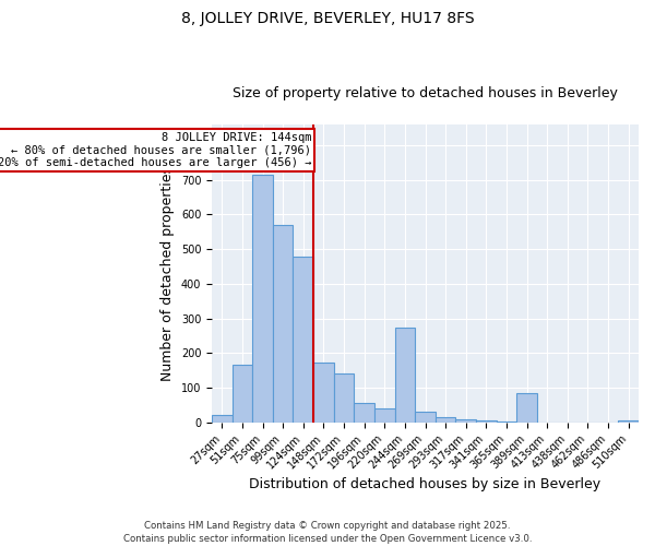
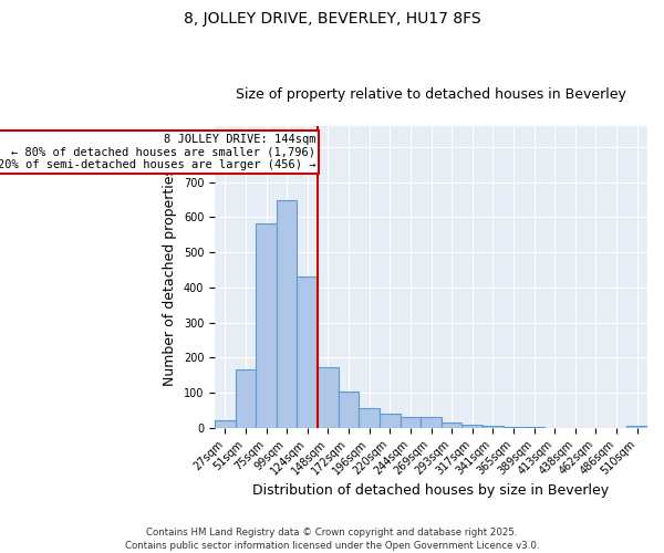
75sqm: 715 -> 583
99sqm: 570 -> 648
124sqm: 480 -> 430
172sqm: 140 -> 103
244sqm: 275 -> 32
389sqm: 85 -> 1
